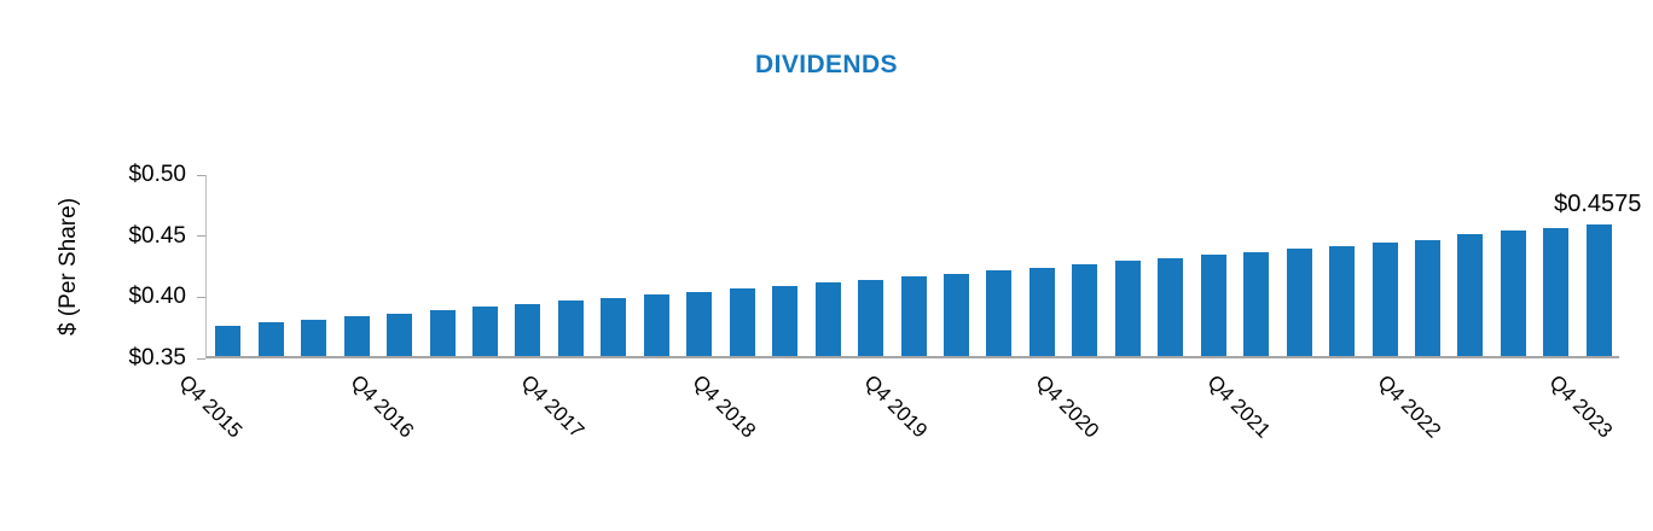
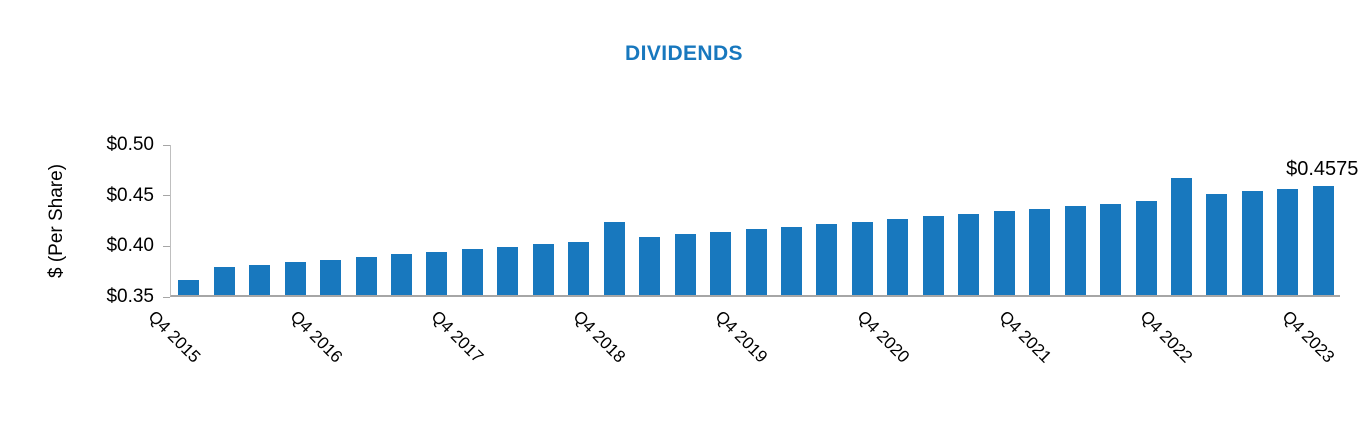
Q4 2015: $0.375 -> $0.365
Q4 2018: $0.405 -> $0.422
Q4 2022: $0.445 -> $0.465
